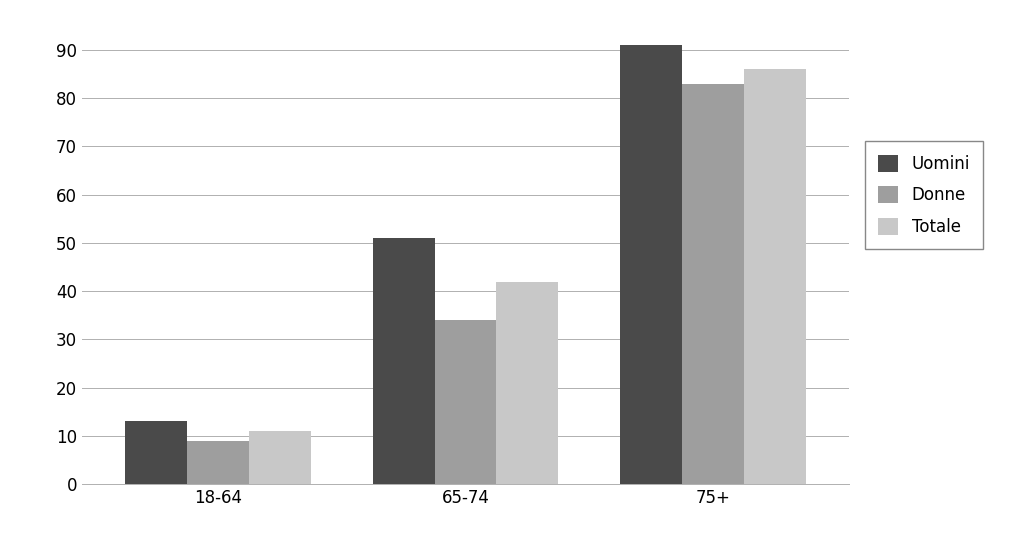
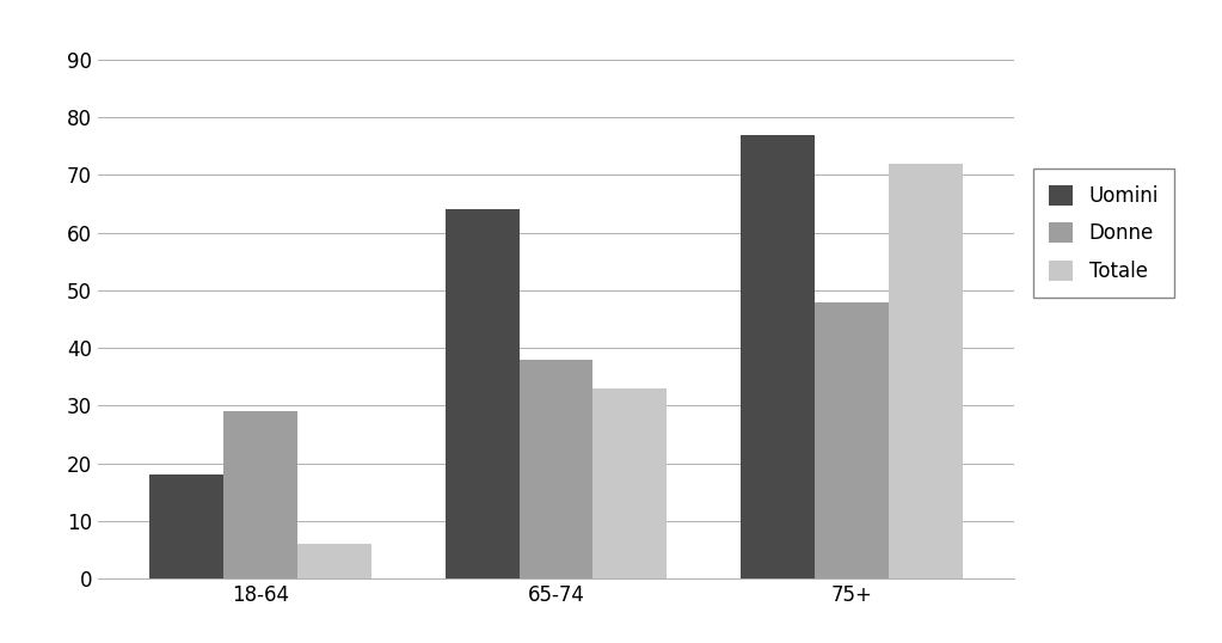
Uomini/18-64: 13 -> 18
Donne/18-64: 9 -> 29
Totale/18-64: 11 -> 6
Uomini/65-74: 51 -> 64
Donne/65-74: 34 -> 38
Totale/65-74: 42 -> 33
Uomini/75+: 91 -> 77
Donne/75+: 83 -> 48
Totale/75+: 86 -> 72
